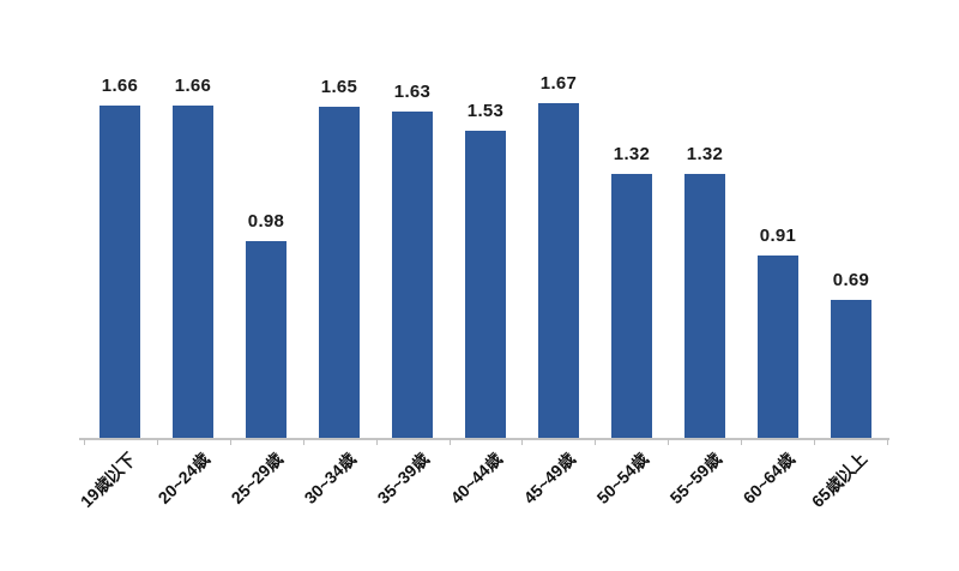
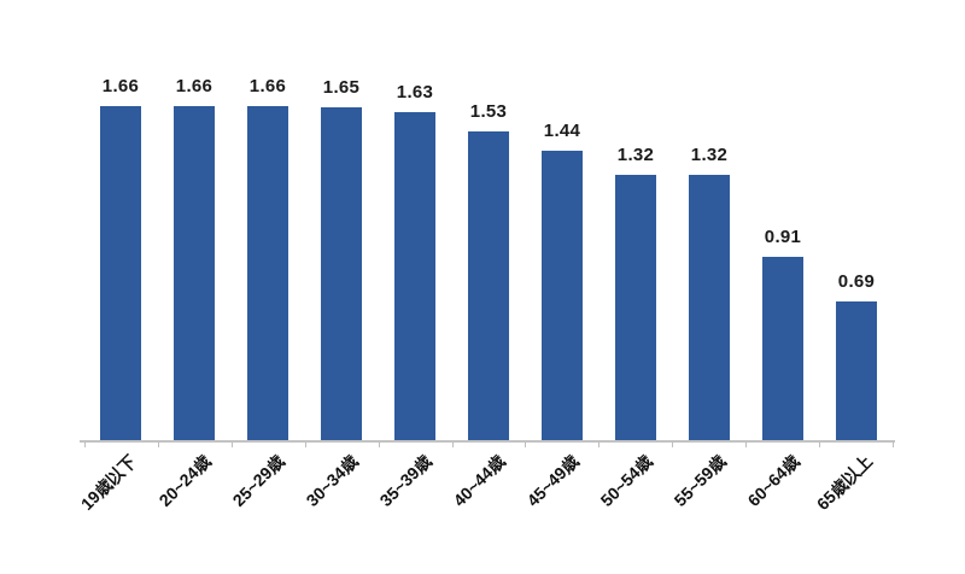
25~29歳: 0.98 -> 1.66
45~49歳: 1.67 -> 1.44
